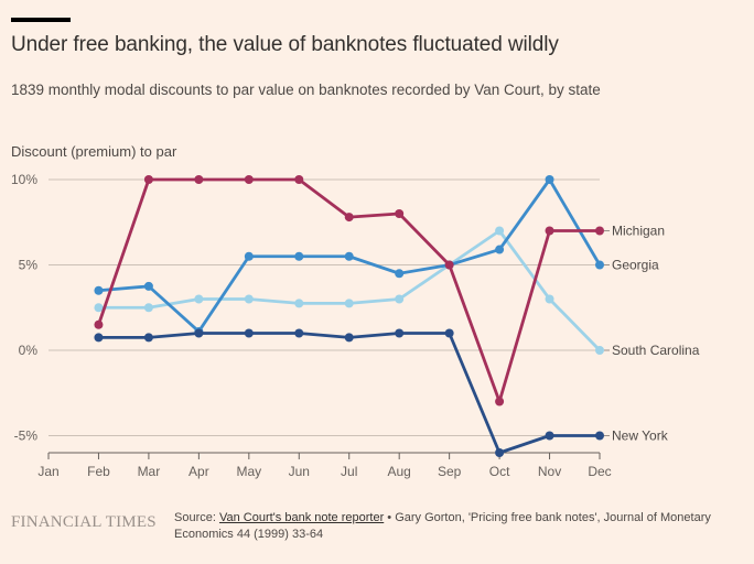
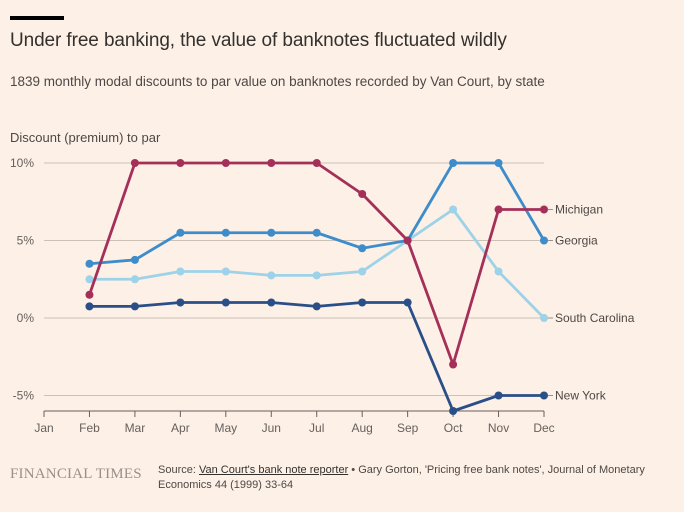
Georgia/Apr: 1.1% -> 5.5%
Michigan/Jul: 7.8% -> 10.0%
Georgia/Oct: 5.9% -> 10.0%
